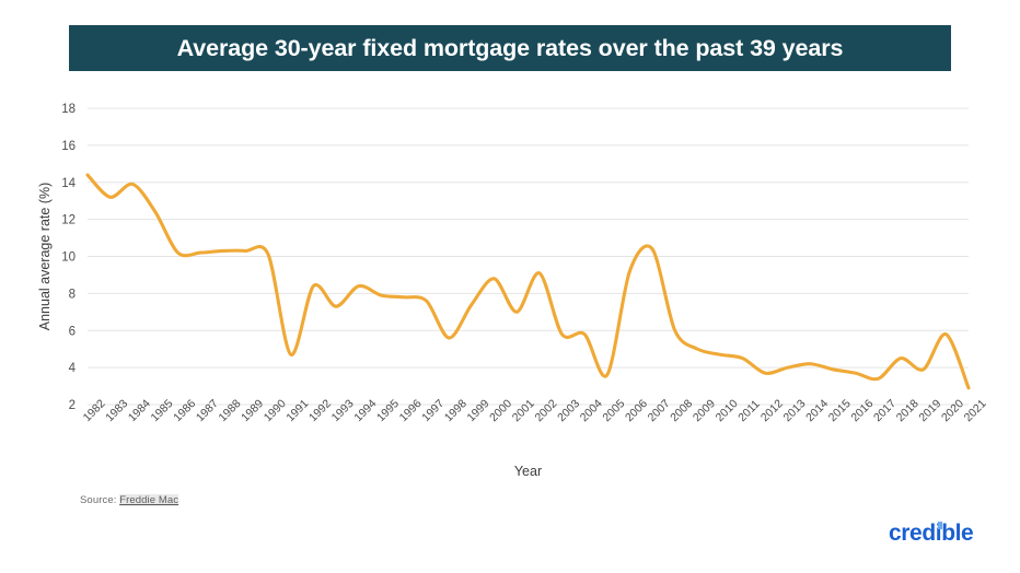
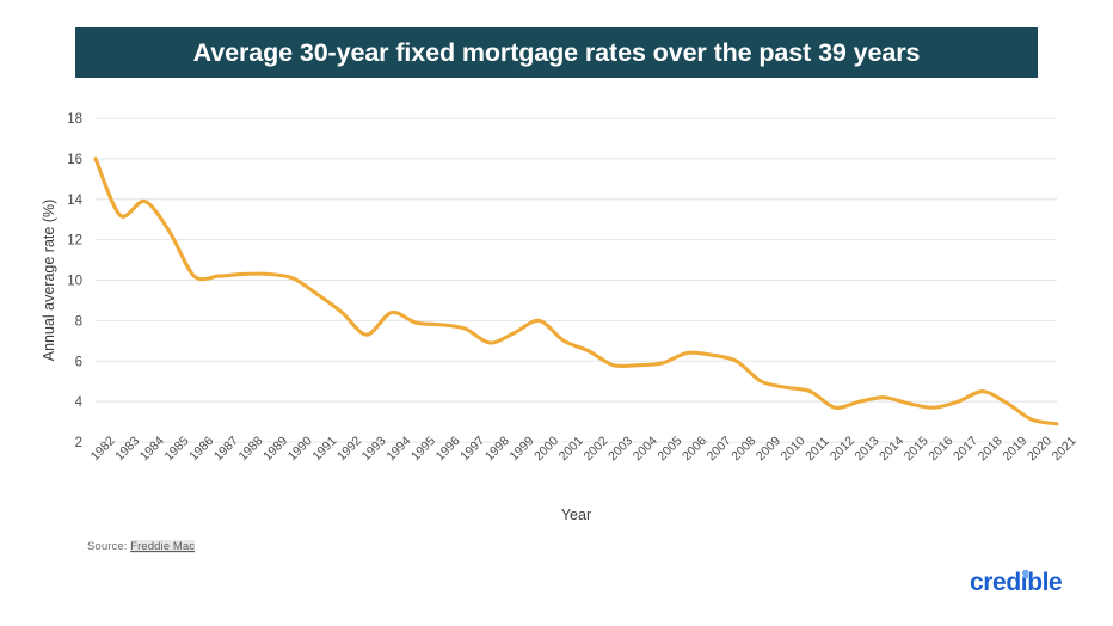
1982: 14.4 -> 16.0
1991: 4.7 -> 9.3
1998: 5.6 -> 6.9
2000: 8.8 -> 8.0
2002: 9.1 -> 6.5
2005: 3.6 -> 5.9
2006: 9.2 -> 6.4
2007: 10.4 -> 6.3
2017: 3.4 -> 4.0
2020: 5.8 -> 3.1
